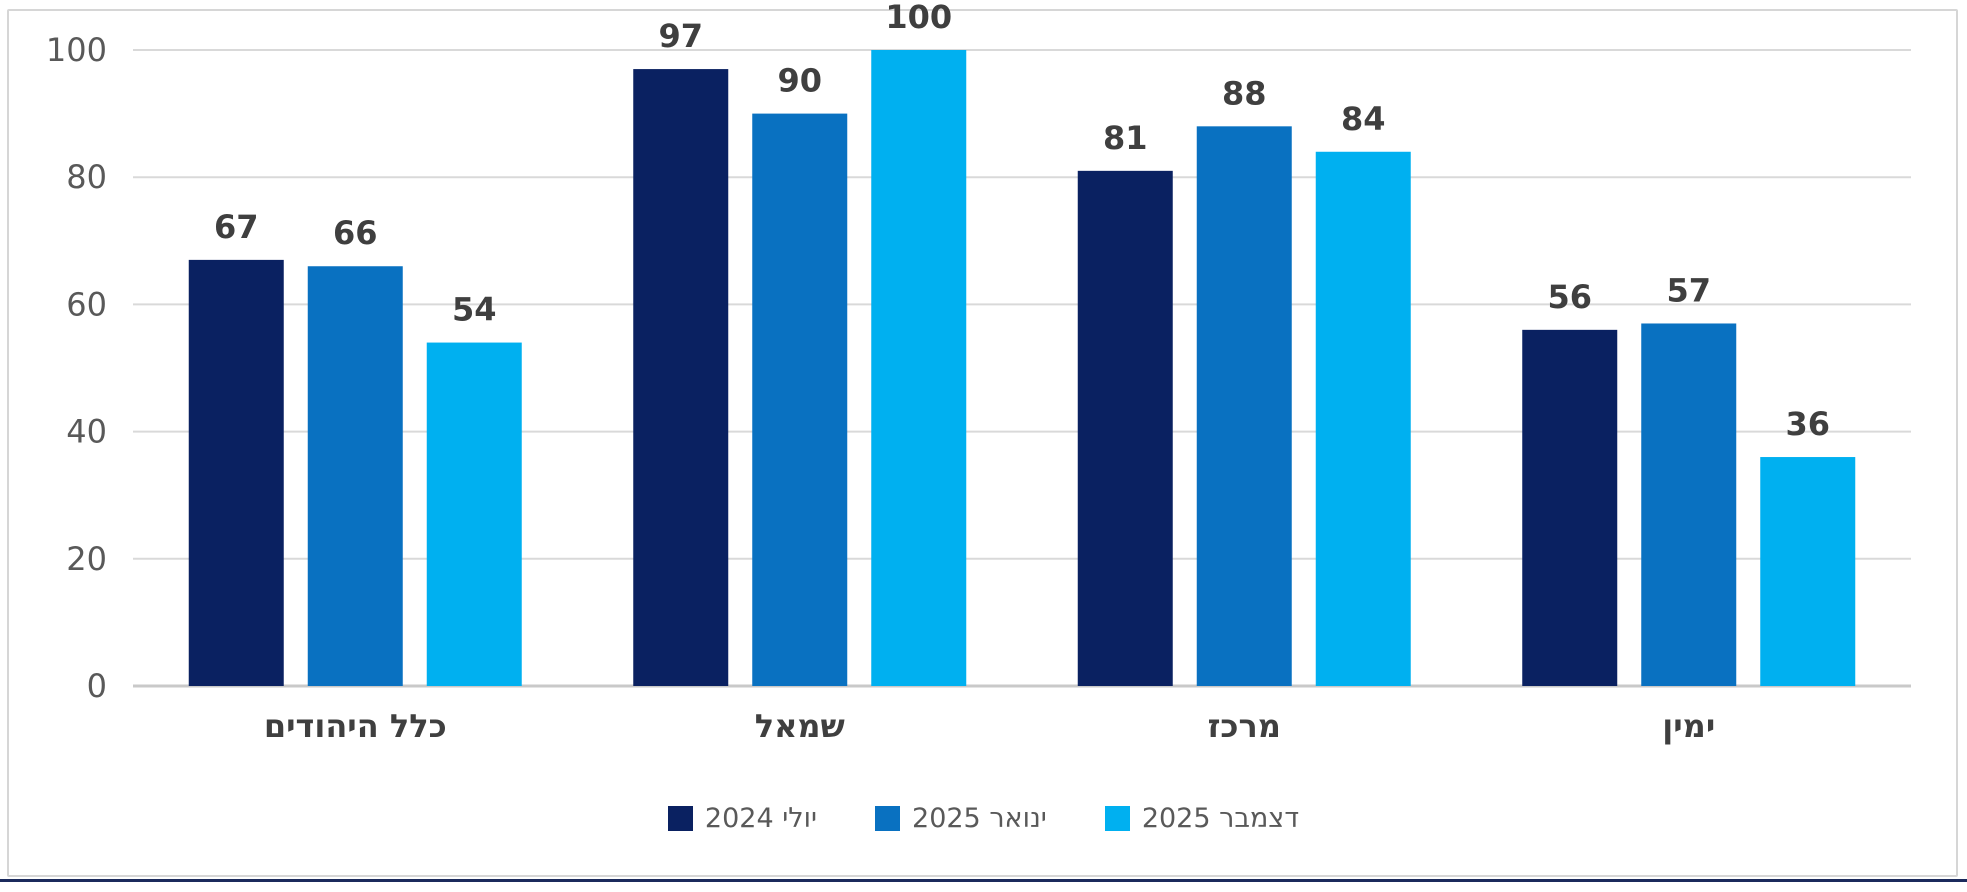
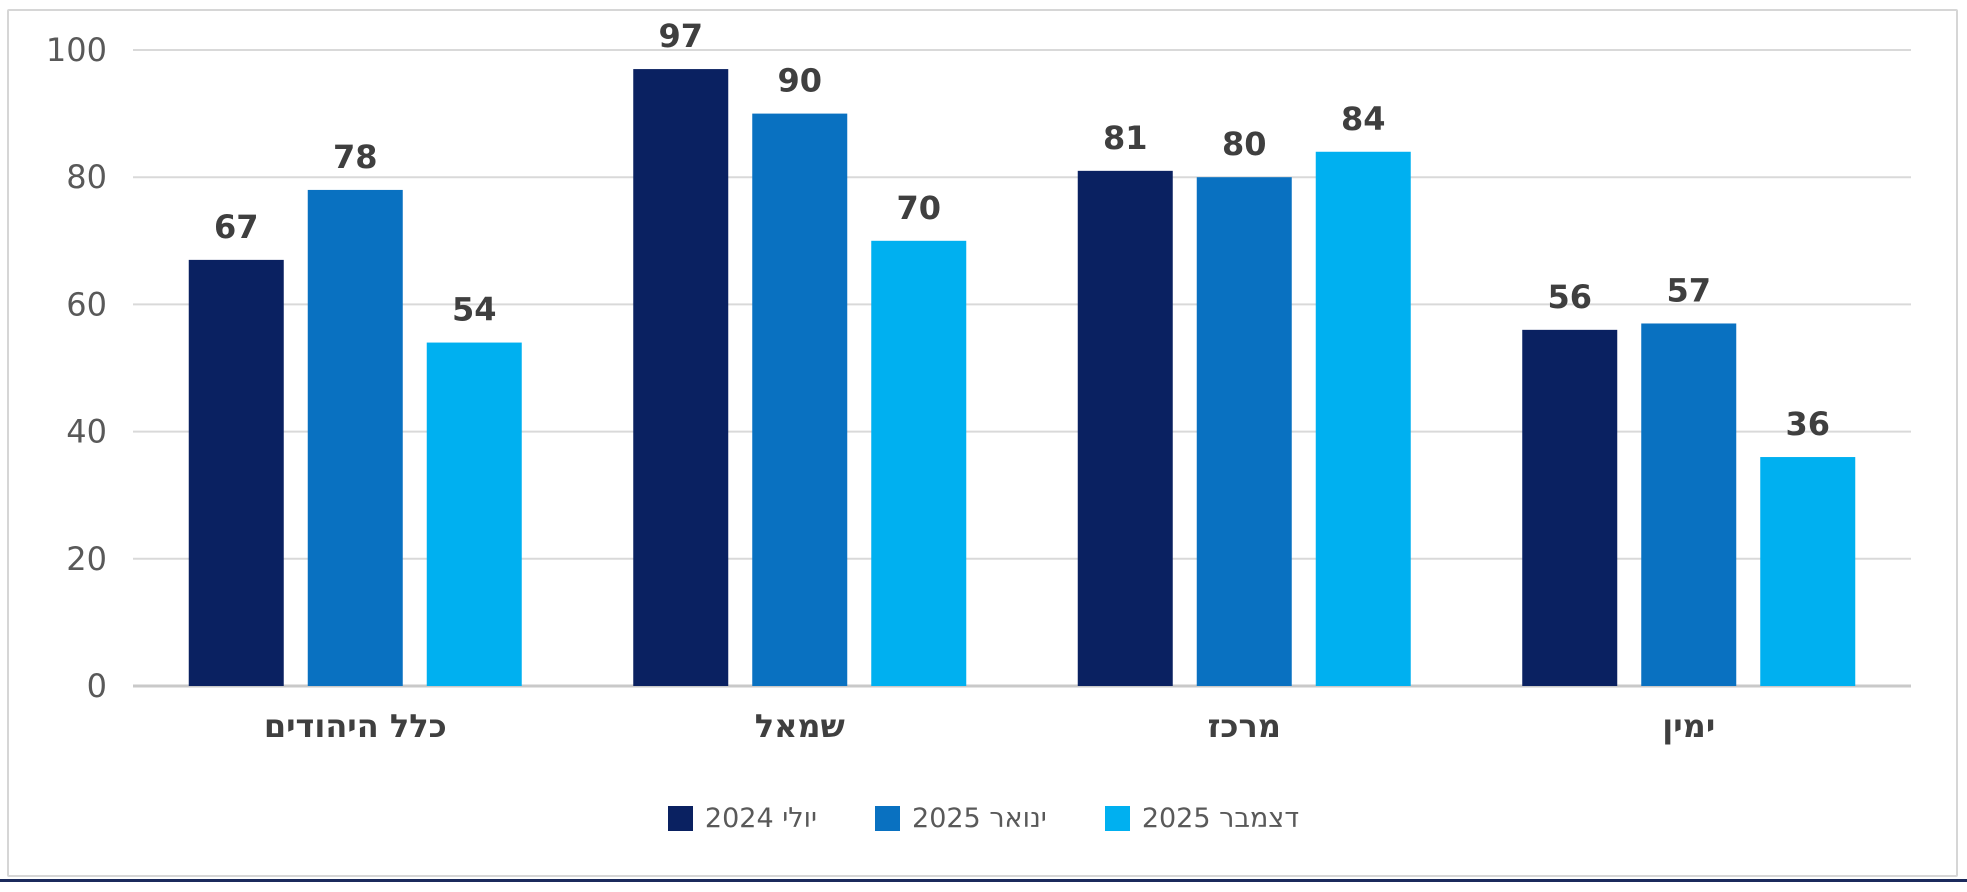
ינואר 2025/כלל היהודים: 66 -> 78
דצמבר 2025/שמאל: 100 -> 70
ינואר 2025/מרכז: 88 -> 80
